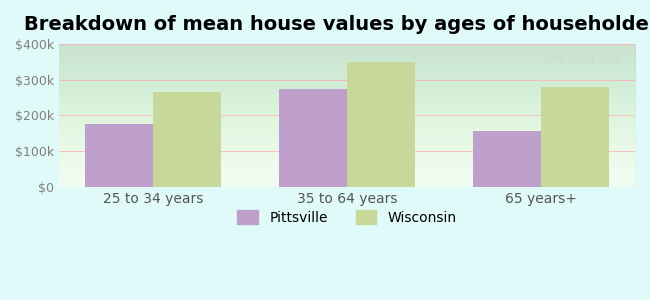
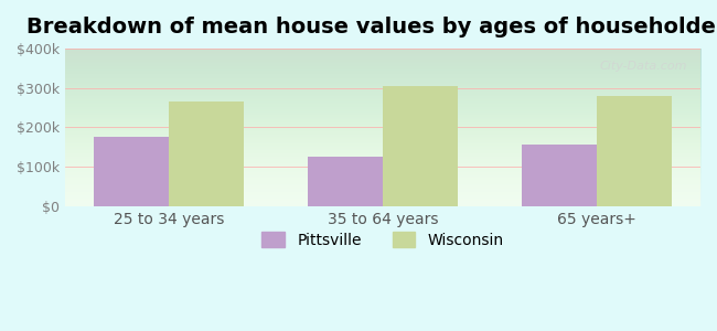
Pittsville/35 to 64 years: $275k -> $125k
Wisconsin/35 to 64 years: $350k -> $305k
